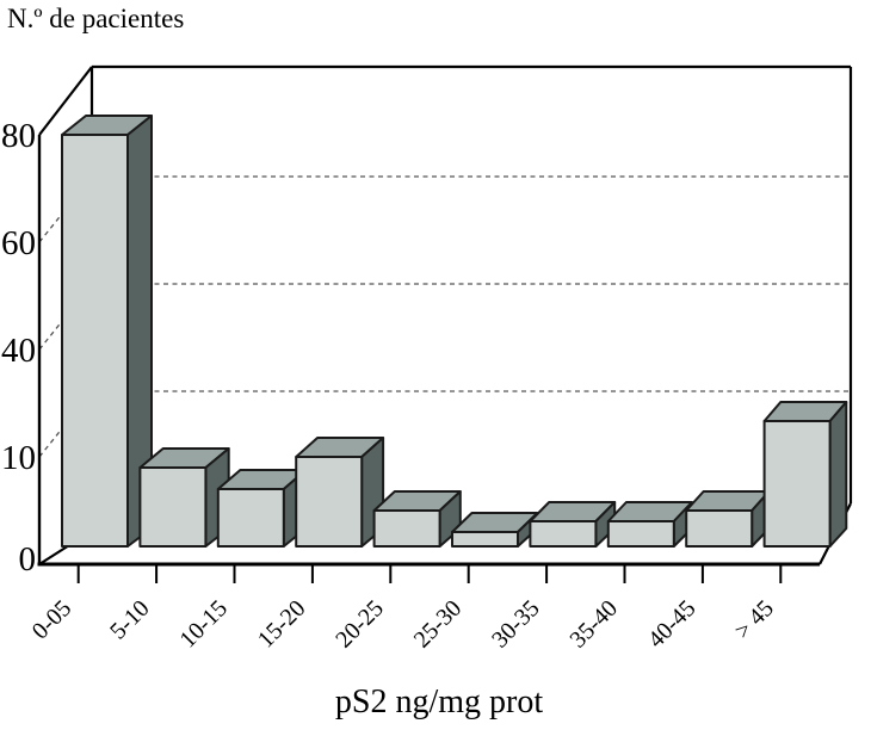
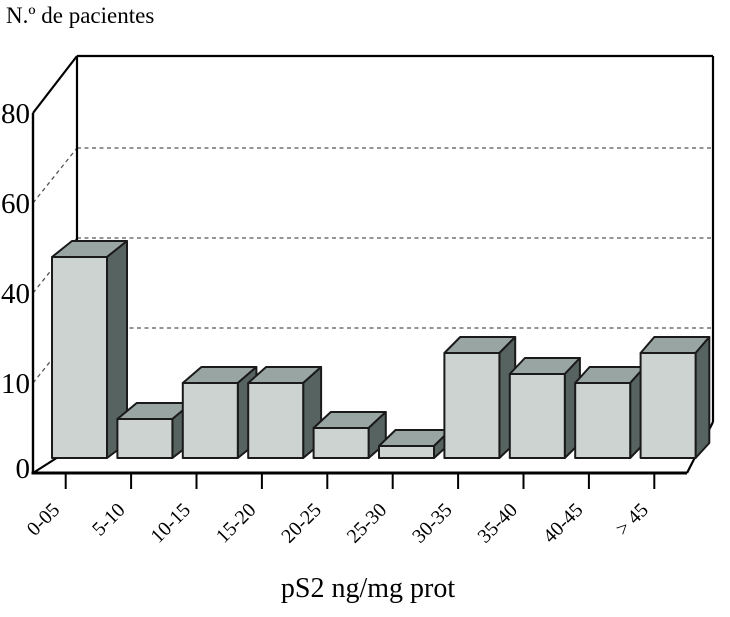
0-05: 80 -> 48
5-10: 9 -> 6
10-15: 7 -> 10
30-35: 4 -> 20
35-40: 4 -> 13
40-45: 5 -> 10
